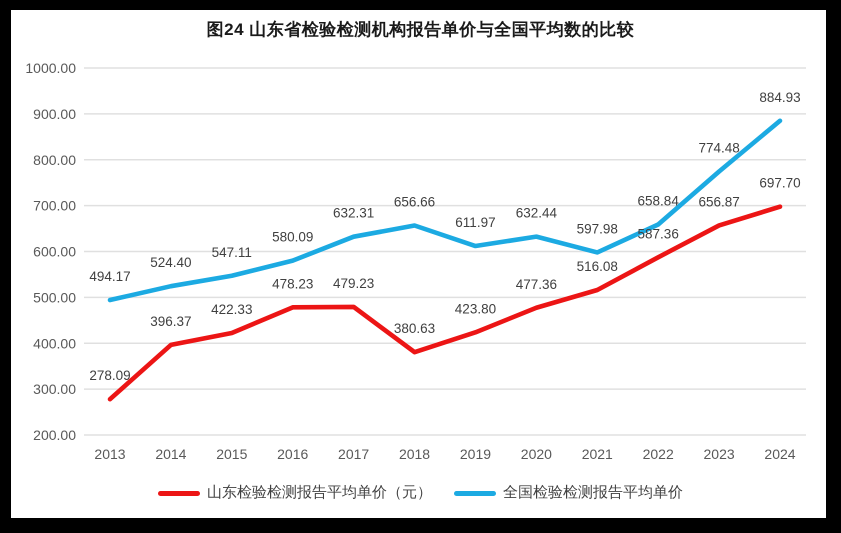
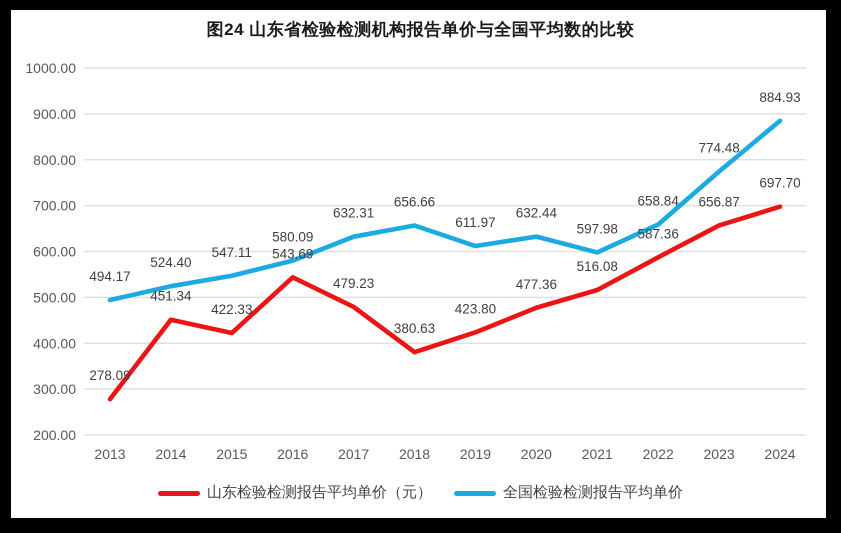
山东检验检测报告平均单价（元）/2014: 396.37 -> 451.34
山东检验检测报告平均单价（元）/2016: 478.23 -> 543.69
